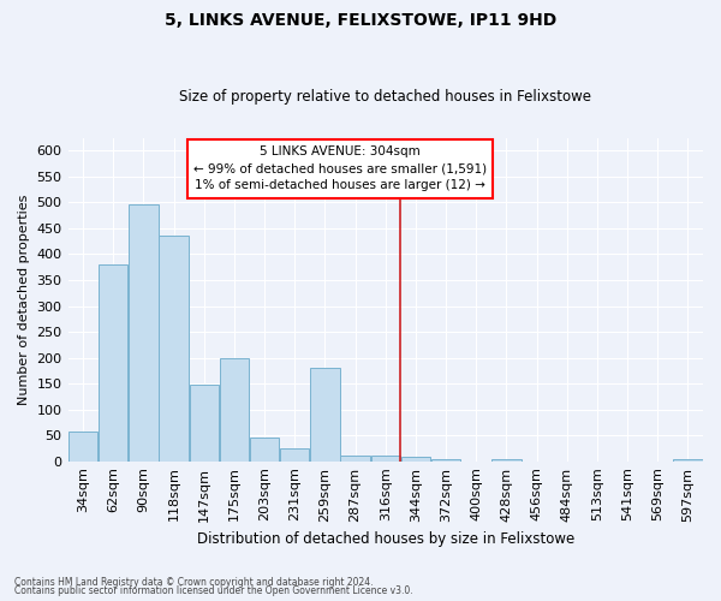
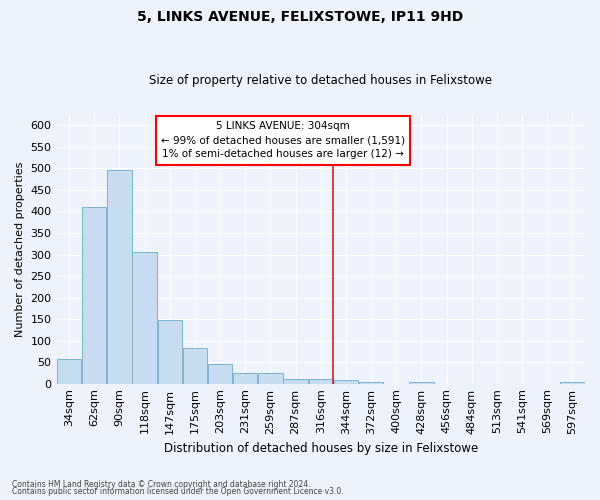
62sqm: 380 -> 411
118sqm: 435 -> 306
175sqm: 200 -> 82
259sqm: 180 -> 25
